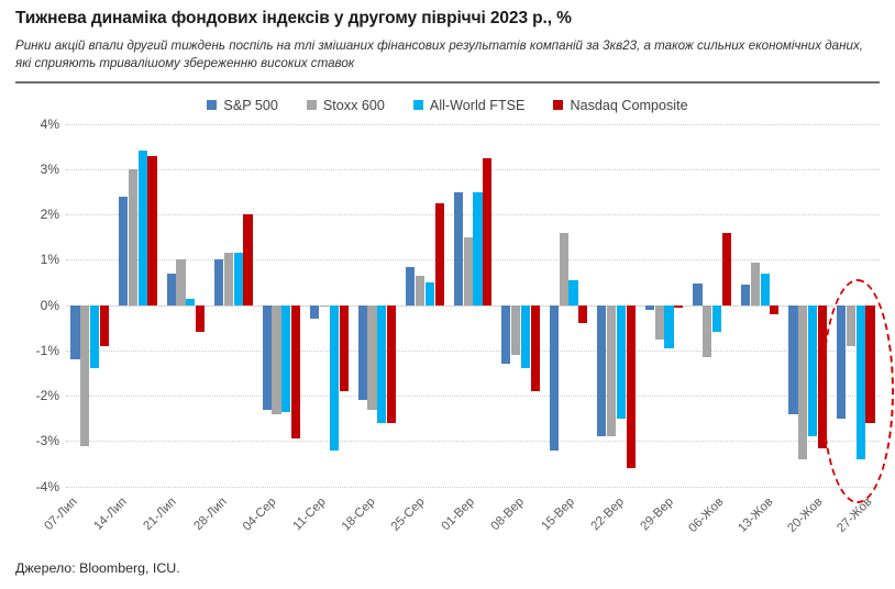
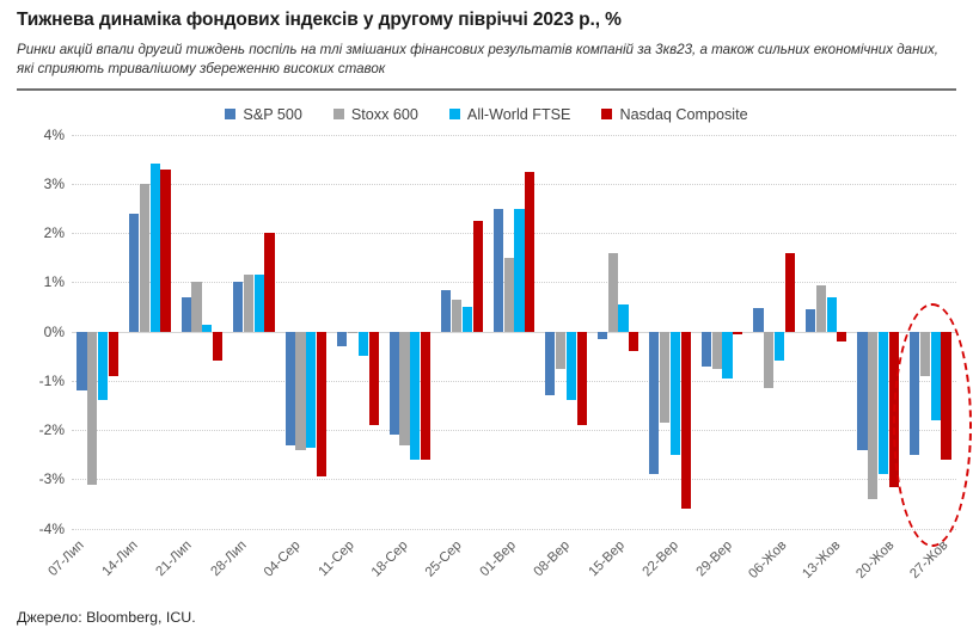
All-World FTSE/11-Сер: -3.2% -> -0.5%
Stoxx 600/08-Вер: -1.1% -> -0.8%
S&P 500/15-Вер: -3.2% -> -0.1%
Stoxx 600/22-Вер: -2.9% -> -1.9%
S&P 500/29-Вер: -0.1% -> -0.7%
All-World FTSE/27-Жов: -3.4% -> -1.8%
